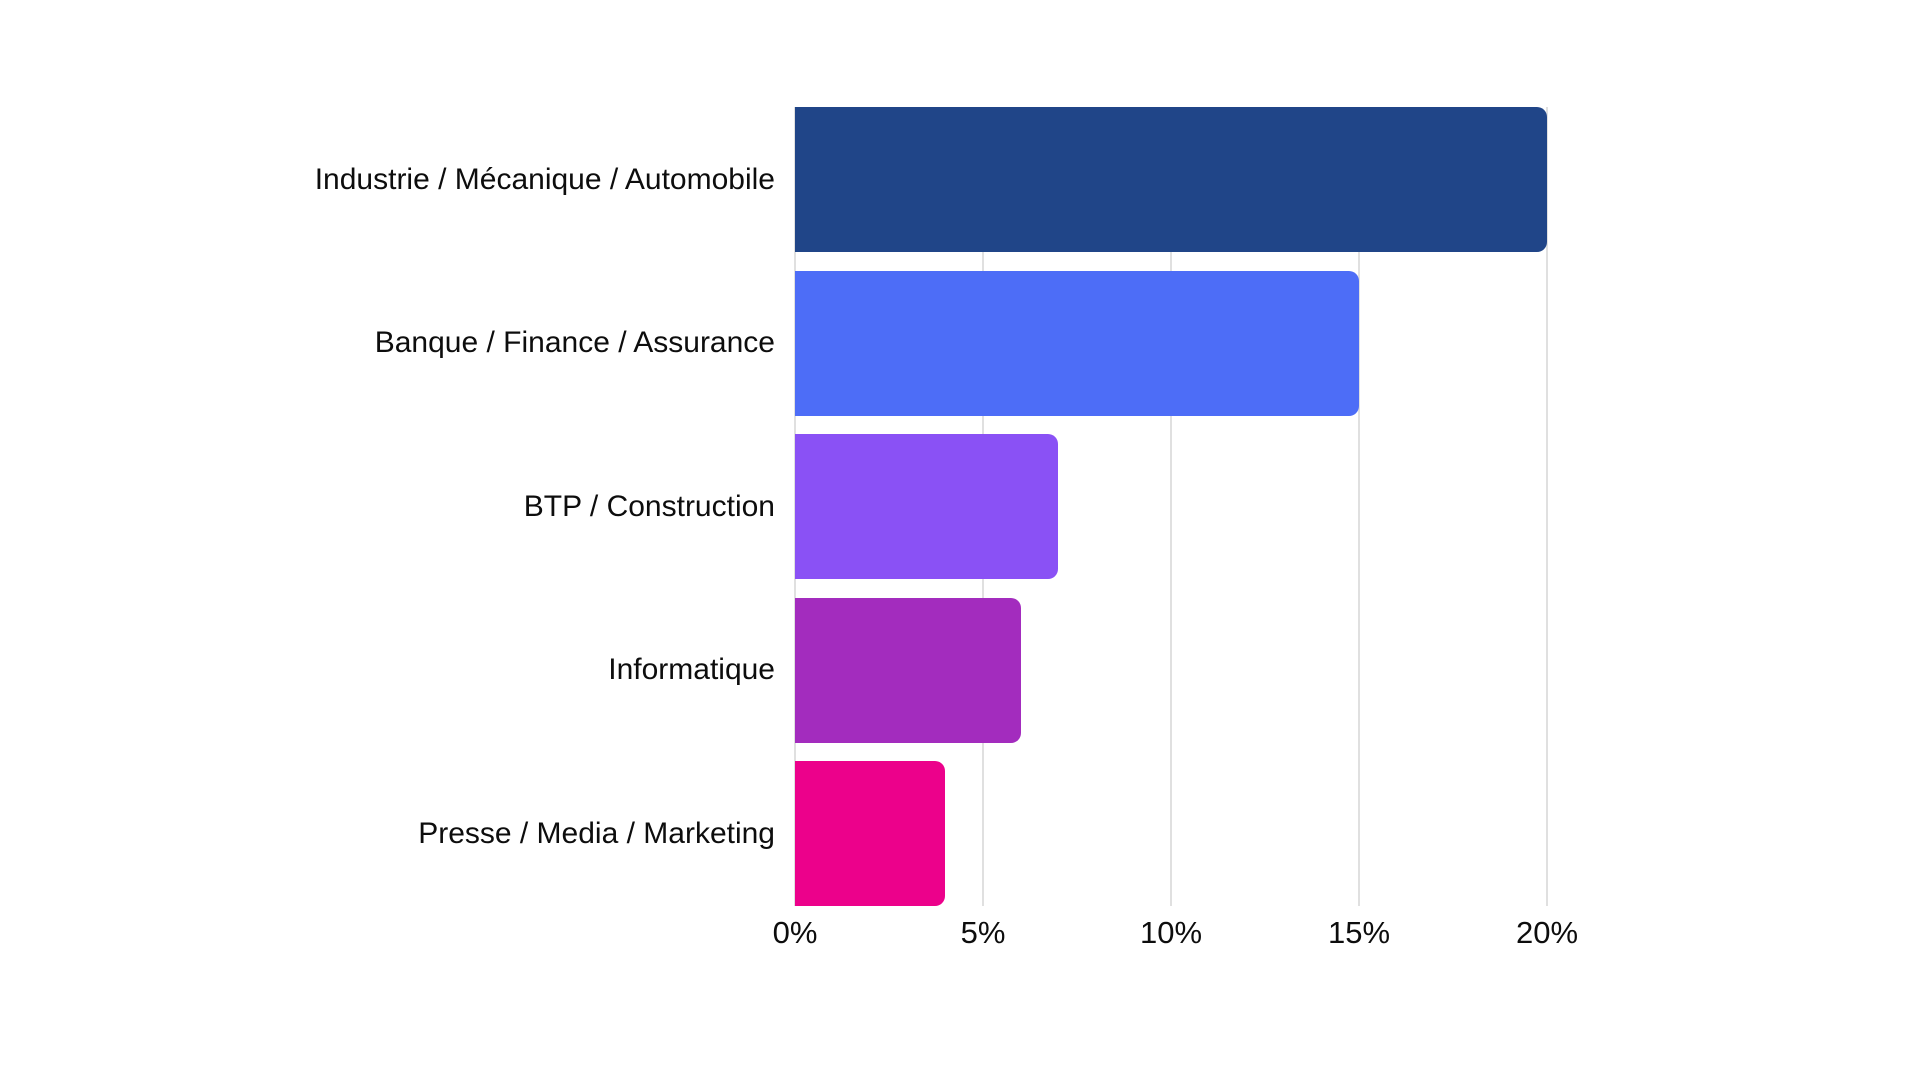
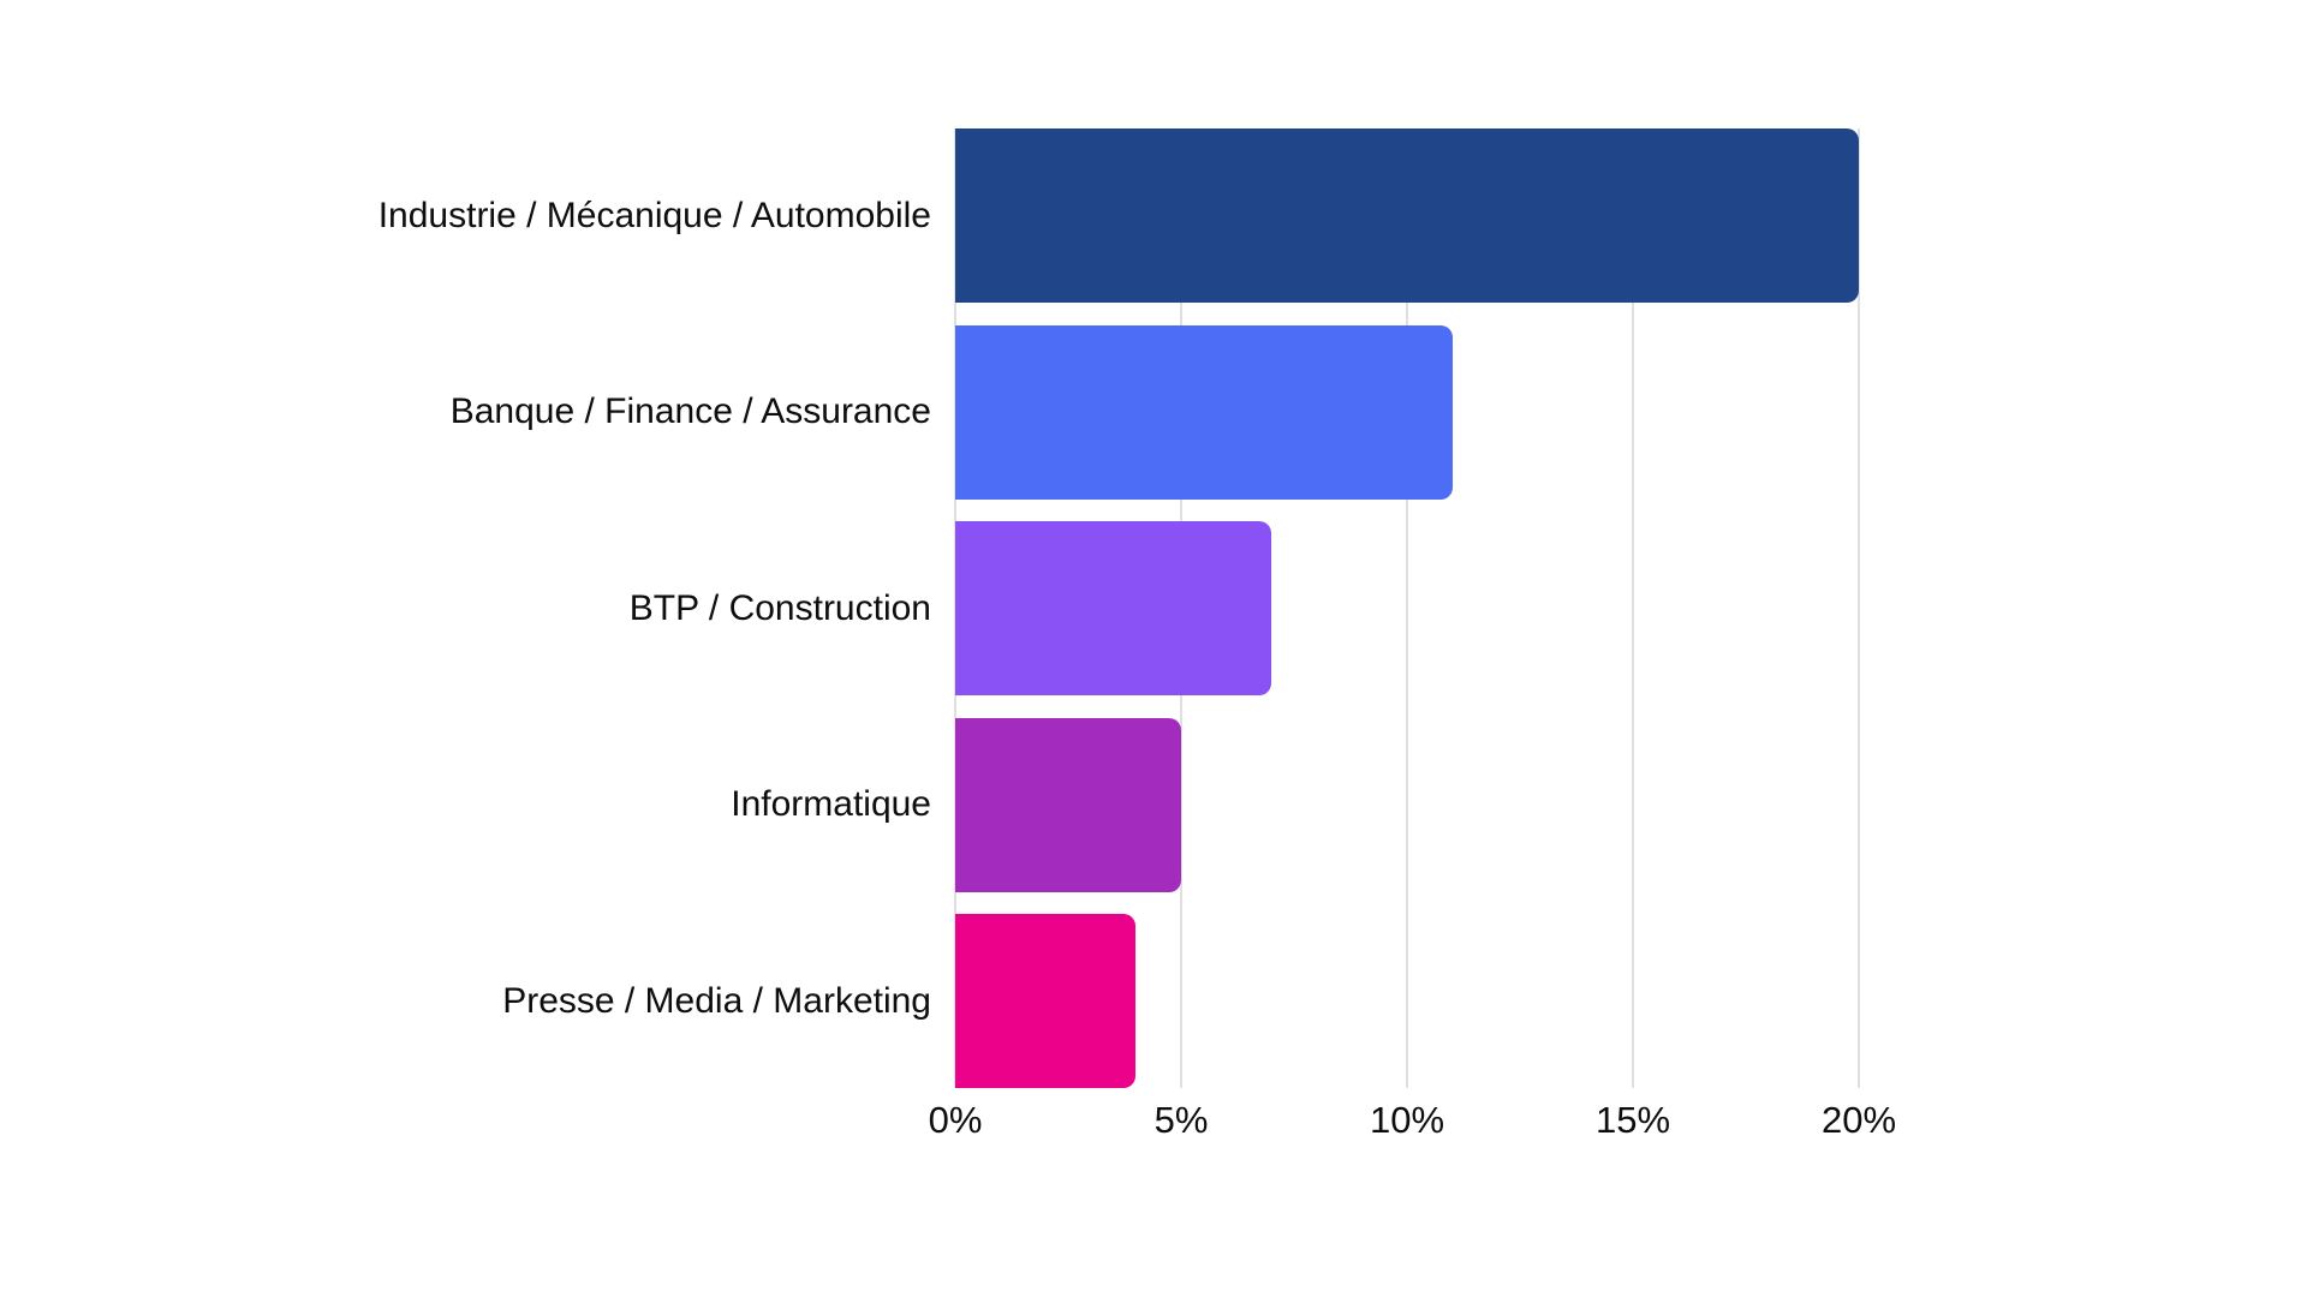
Banque / Finance / Assurance: 15% -> 11%
Informatique: 6% -> 5%
